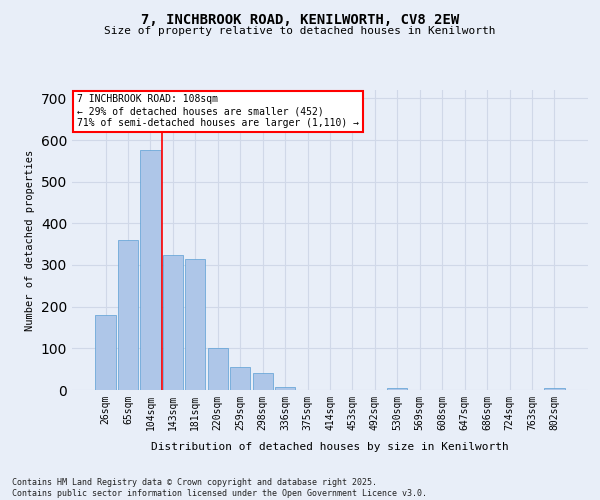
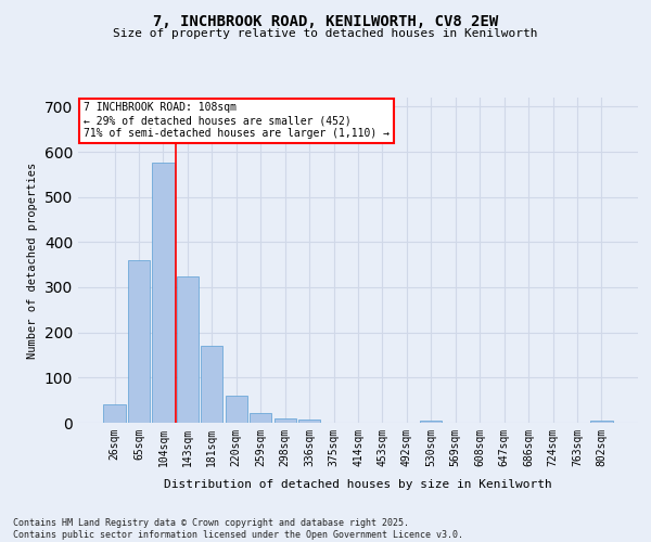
26sqm: 180 -> 40
181sqm: 315 -> 170
220sqm: 100 -> 60
259sqm: 55 -> 22
298sqm: 40 -> 10
